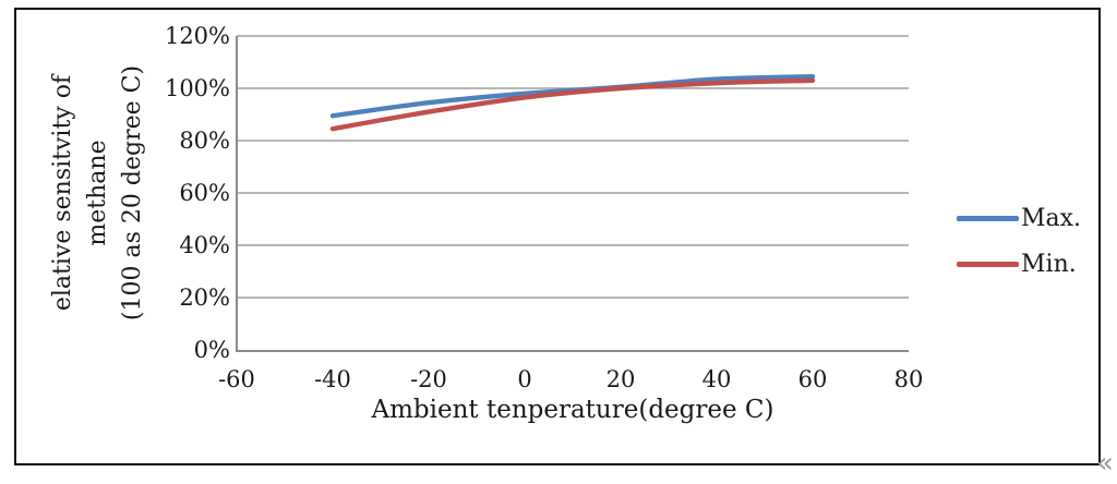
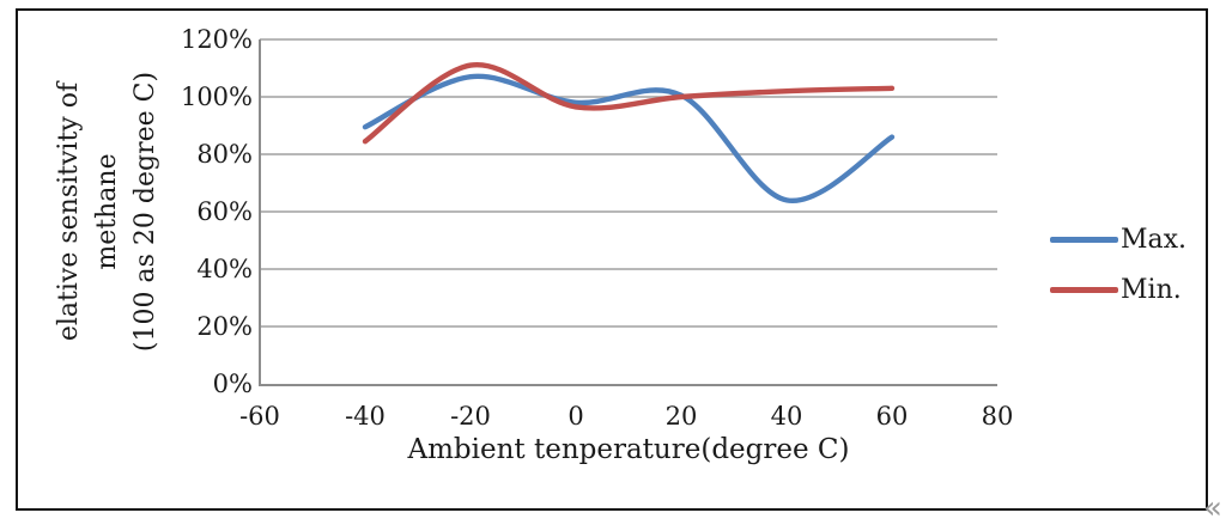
Max./-20: 94% -> 107%
Min./-20: 91% -> 111%
Max./40: 104% -> 64%
Max./60: 104% -> 86%
